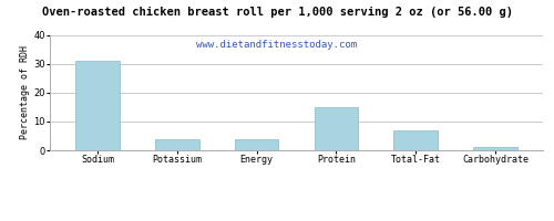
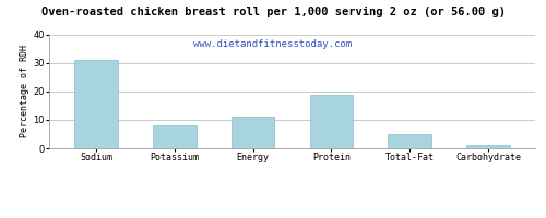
Potassium: 4 -> 8
Energy: 4 -> 11
Protein: 15 -> 19
Total-Fat: 7 -> 5
